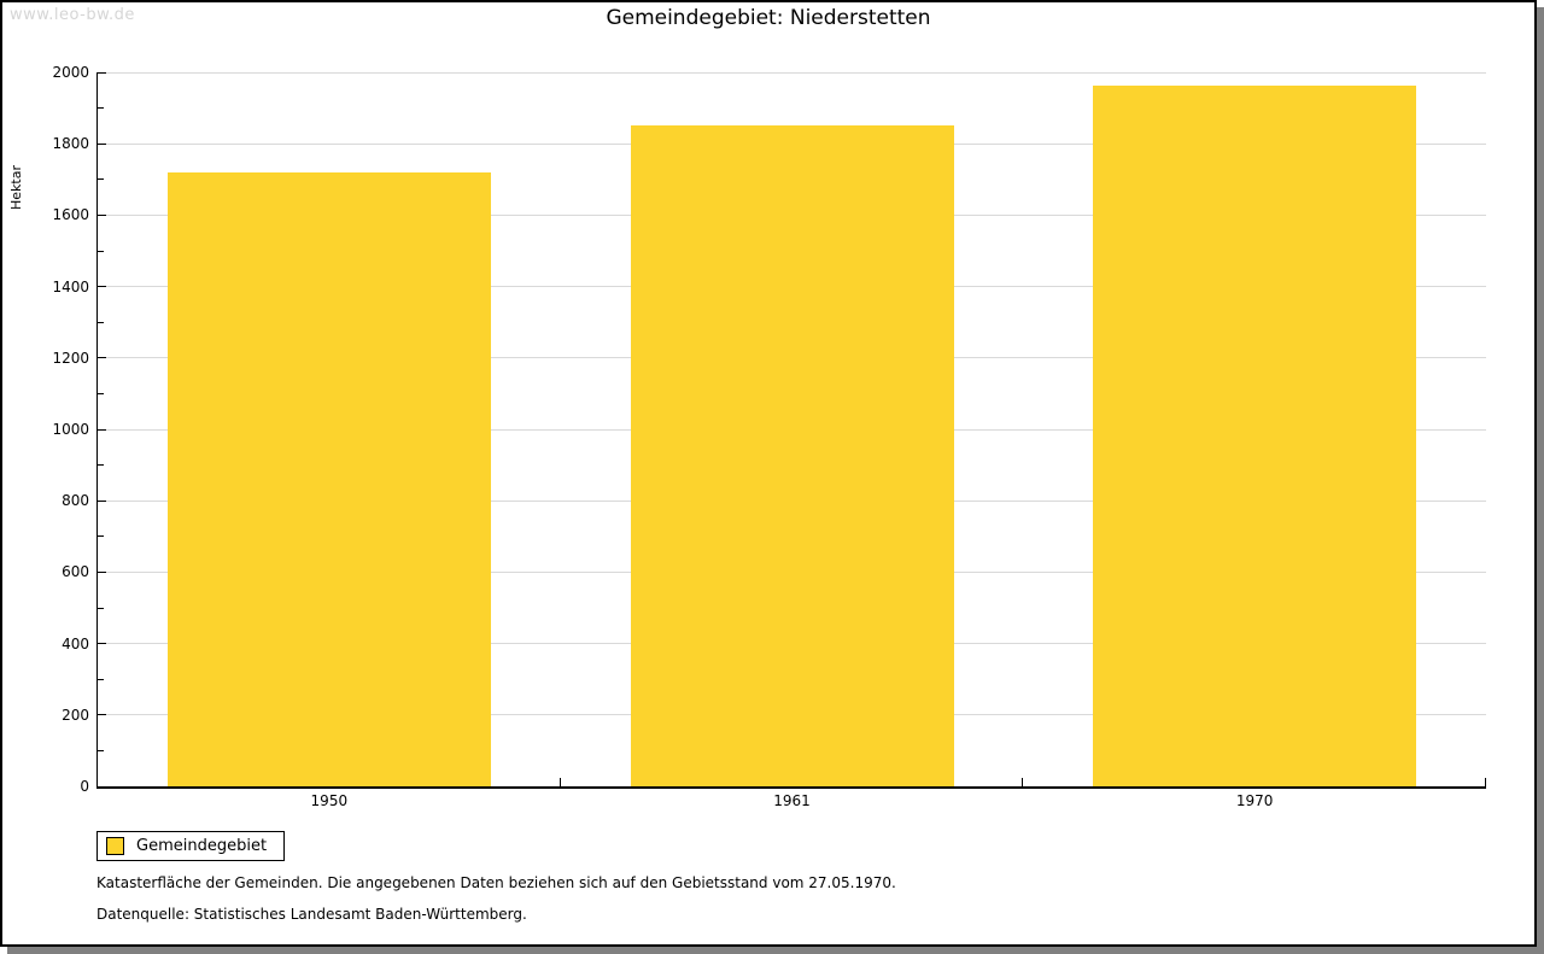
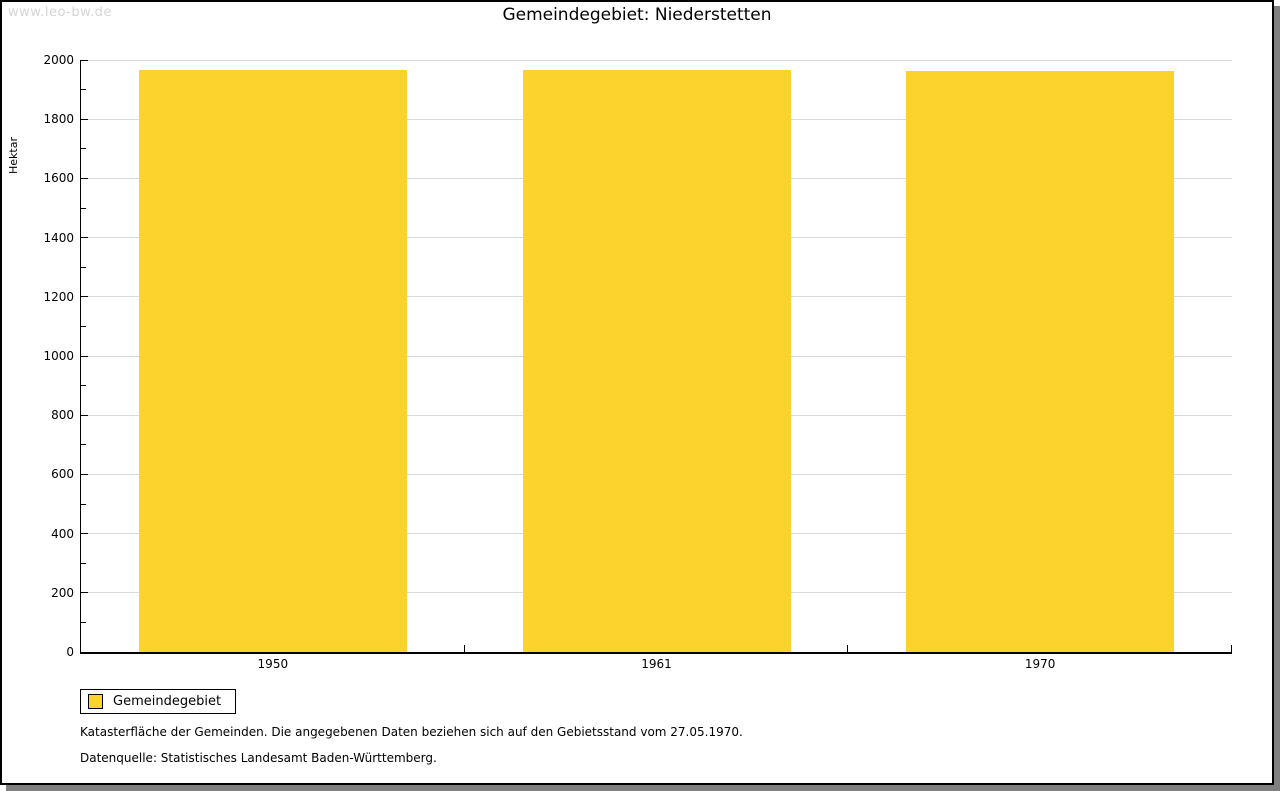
1950: 1720 -> 1960
1961: 1850 -> 1960
